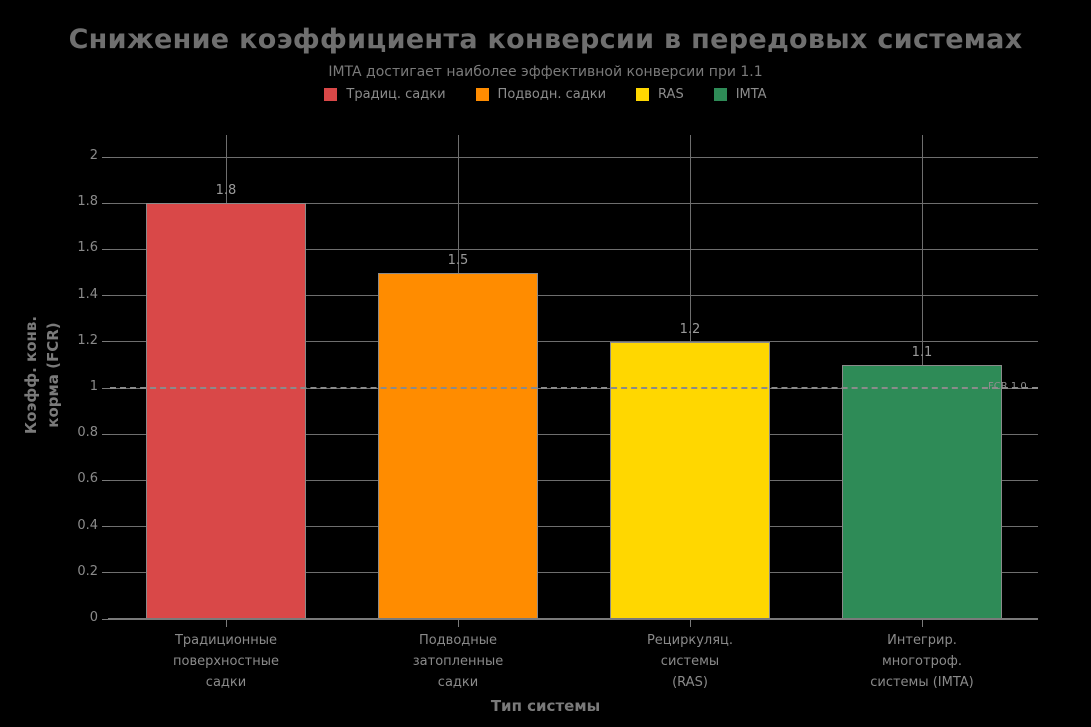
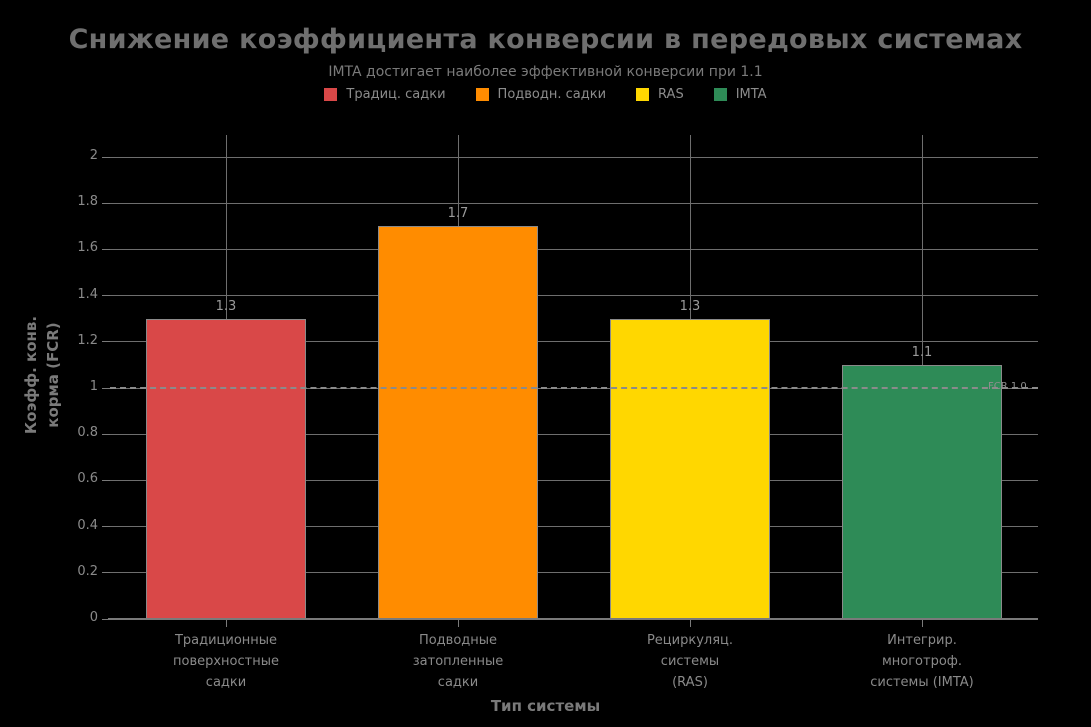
Традиционные поверхностные садки: 1.8 -> 1.3
Подводные затопленные садки: 1.5 -> 1.7
Рециркуляц. системы (RAS): 1.2 -> 1.3
